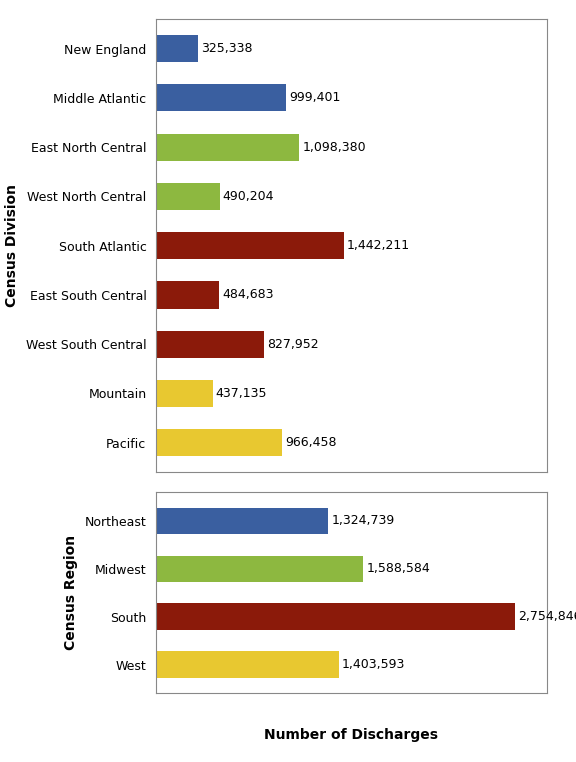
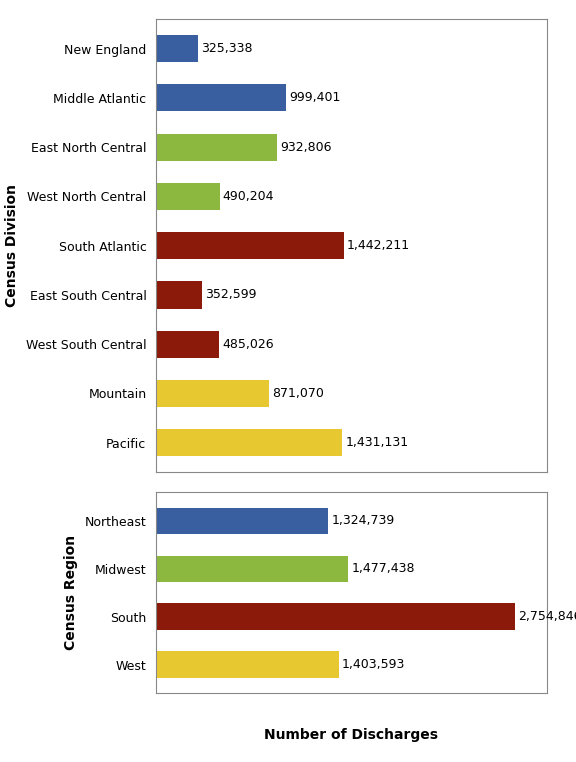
East North Central: 1,098,380 -> 932,806
East South Central: 484,683 -> 352,599
West South Central: 827,952 -> 485,026
Mountain: 437,135 -> 871,070
Pacific: 966,458 -> 1,431,131
Midwest: 1,588,584 -> 1,477,438
